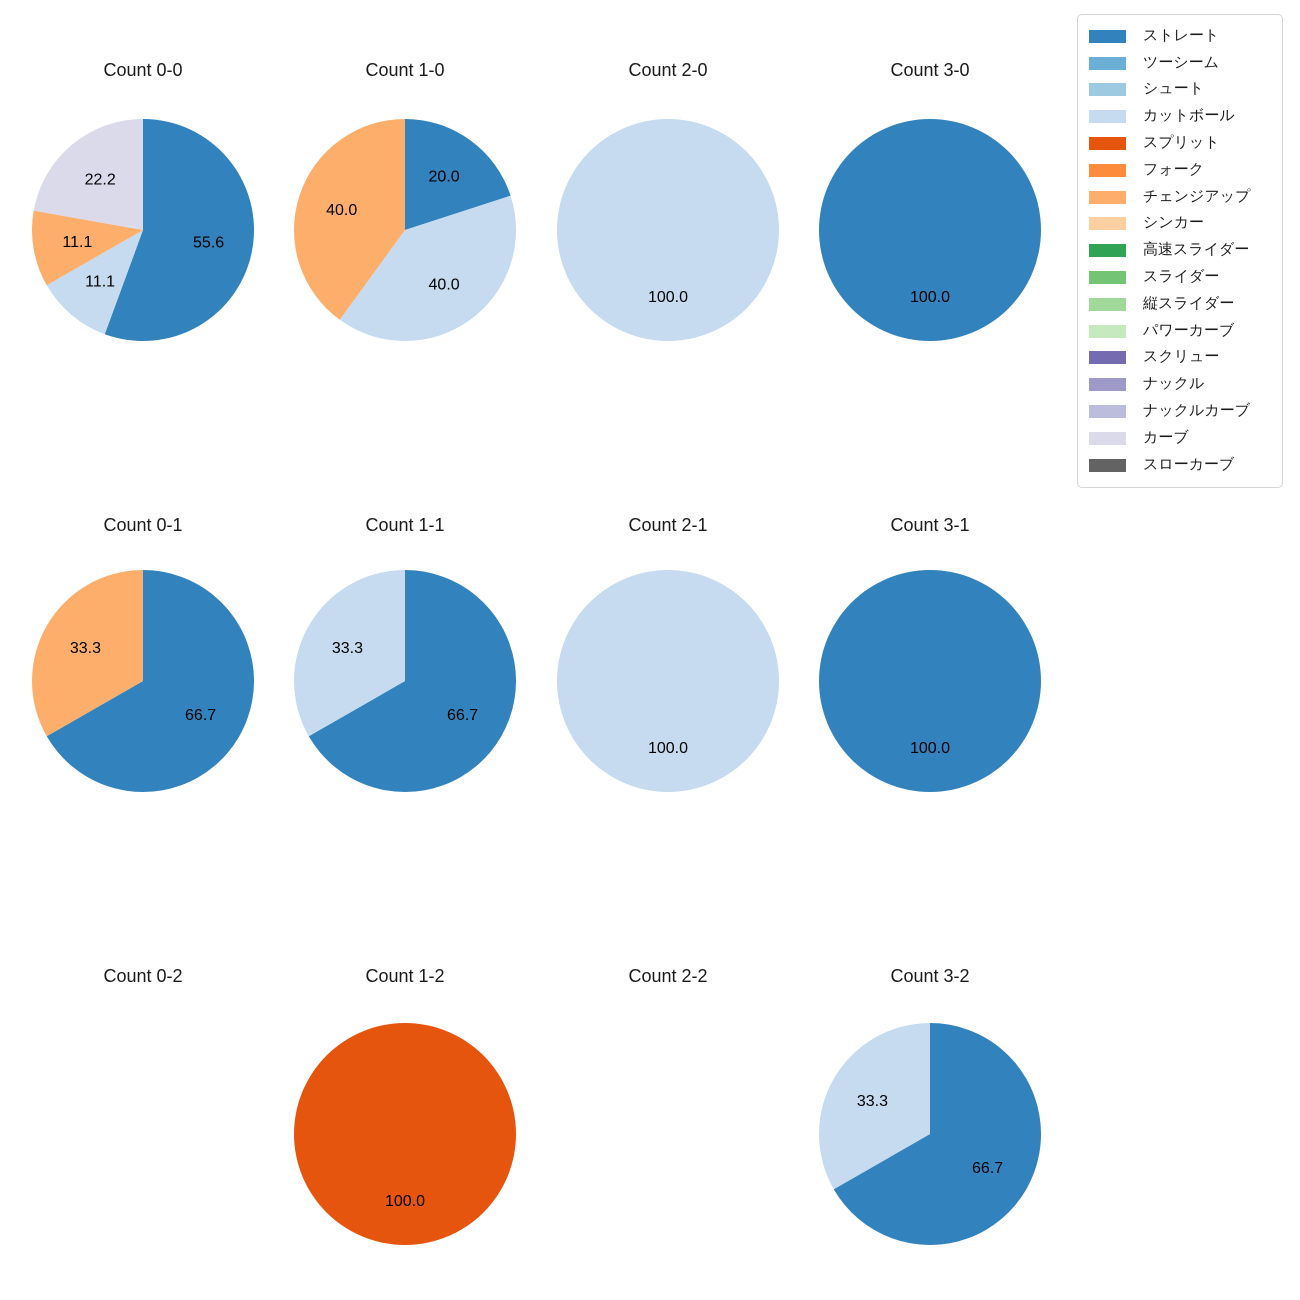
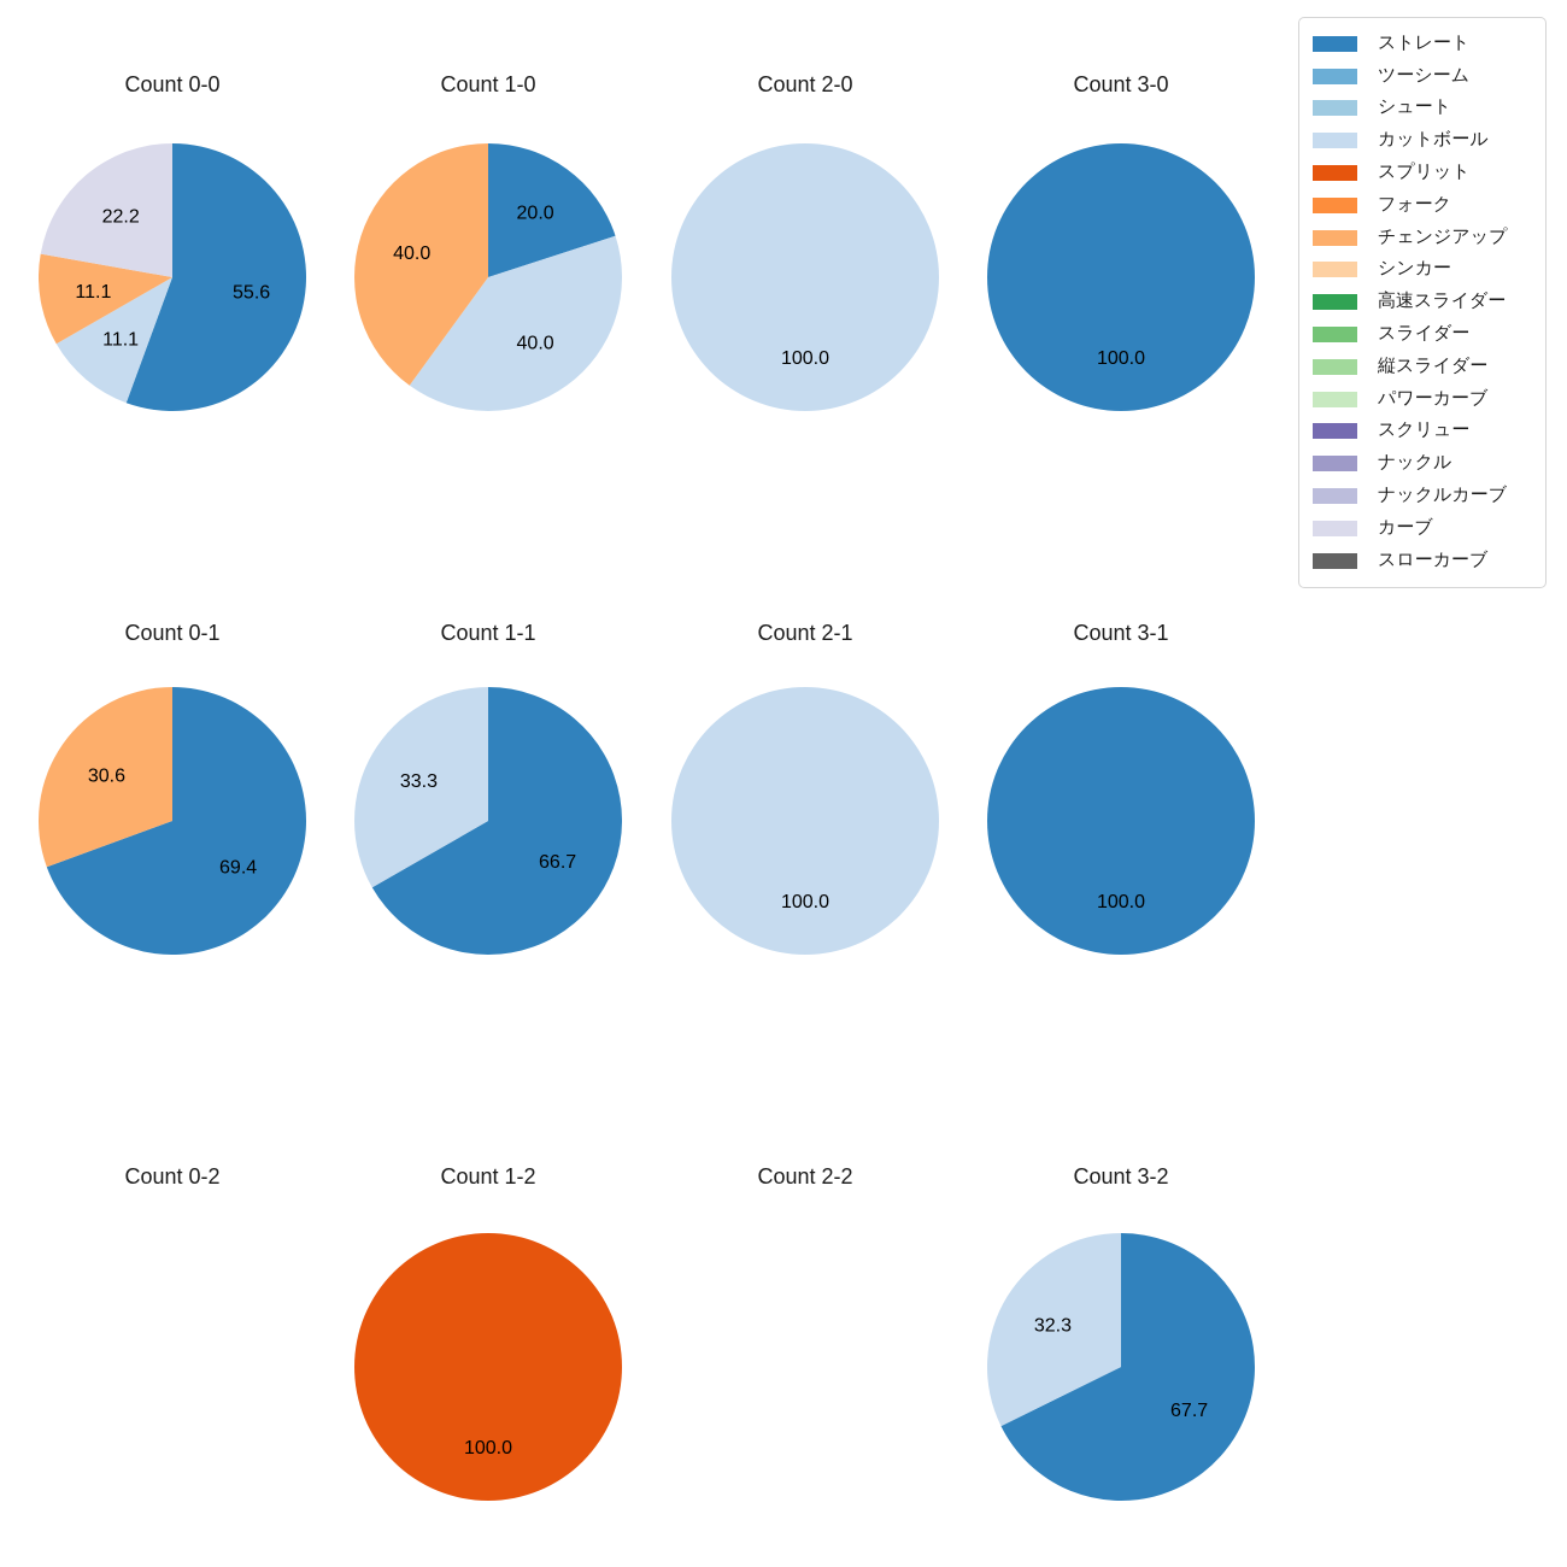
Count 0-1/ストレート: 66.7 -> 69.4
Count 0-1/チェンジアップ: 33.3 -> 30.6
Count 3-2/ストレート: 66.7 -> 67.7
Count 3-2/カットボール: 33.3 -> 32.3
